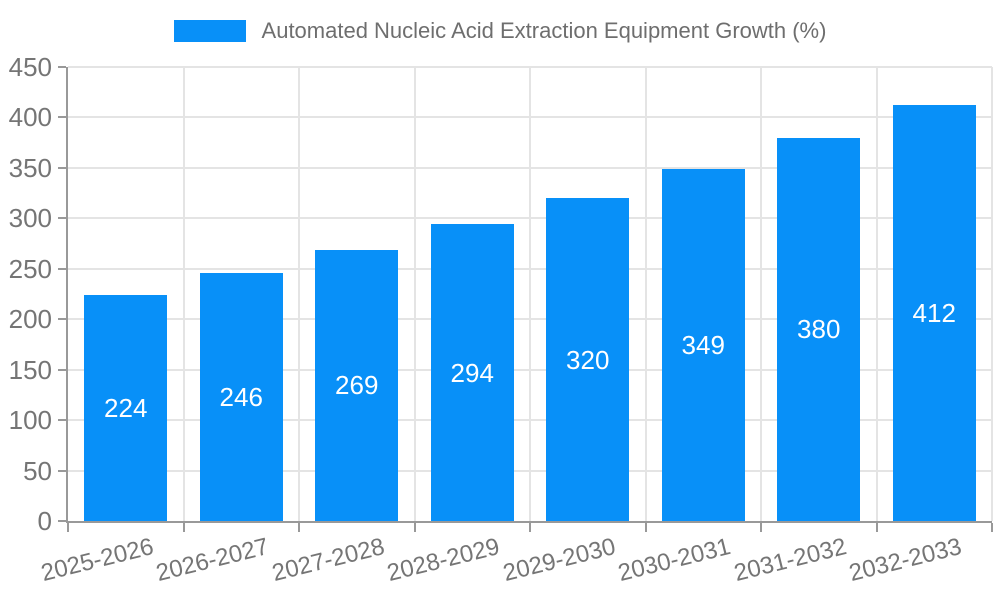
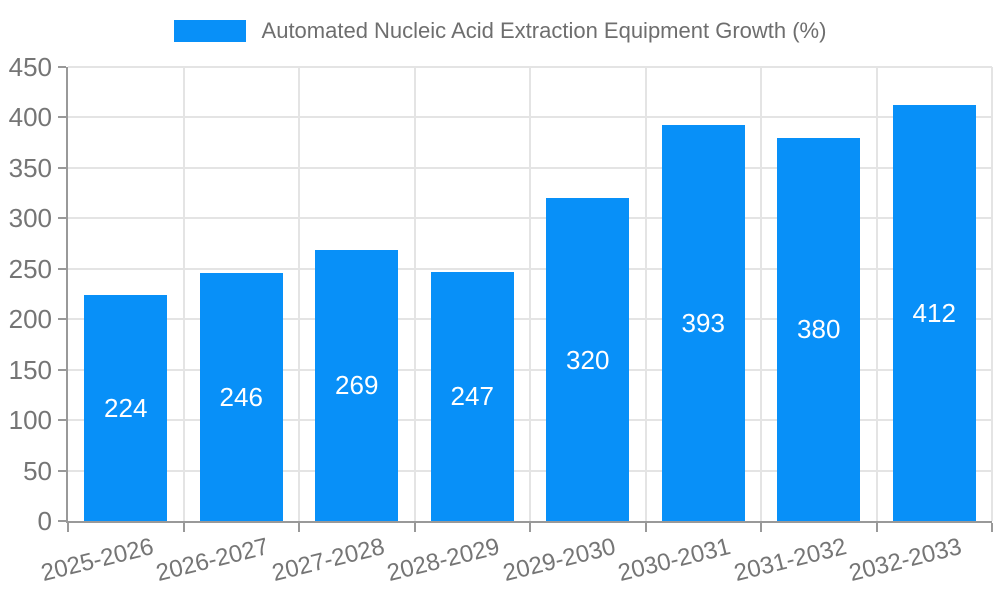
2028-2029: 294 -> 247
2030-2031: 349 -> 393
